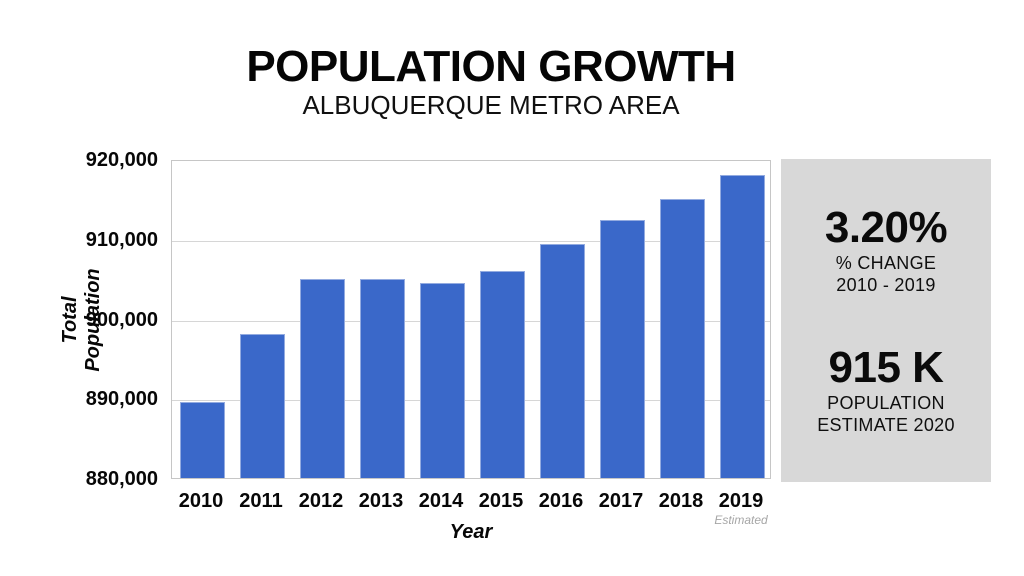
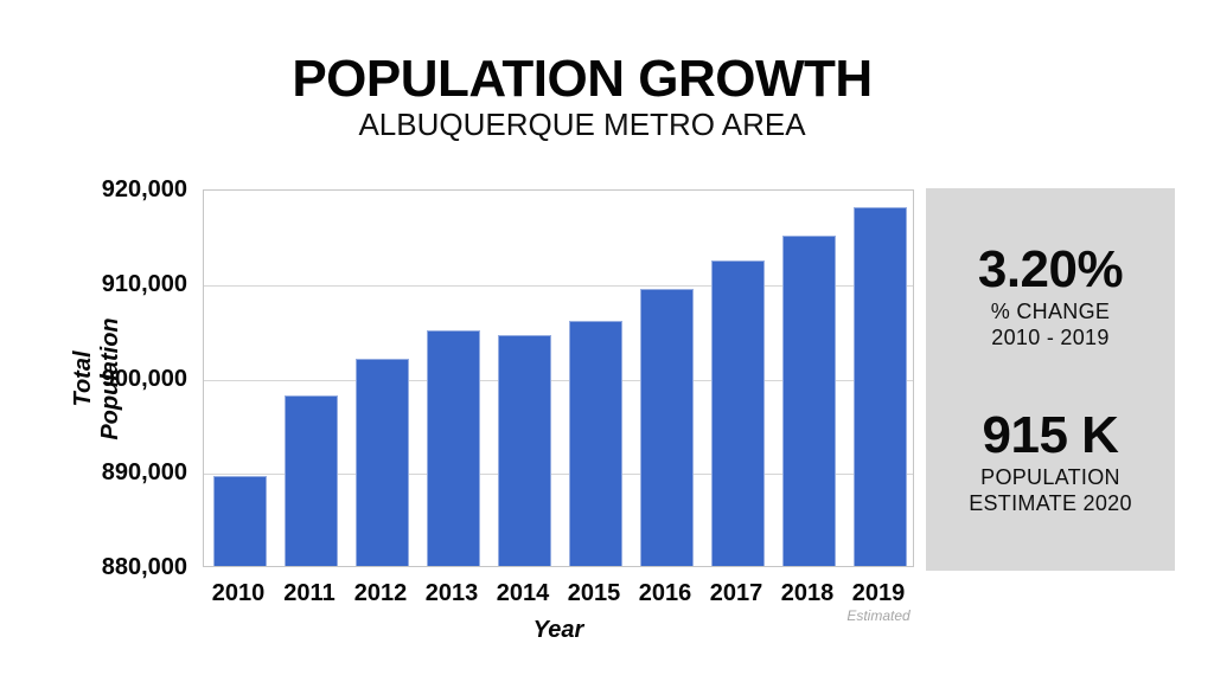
2012: 905000 -> 902000
